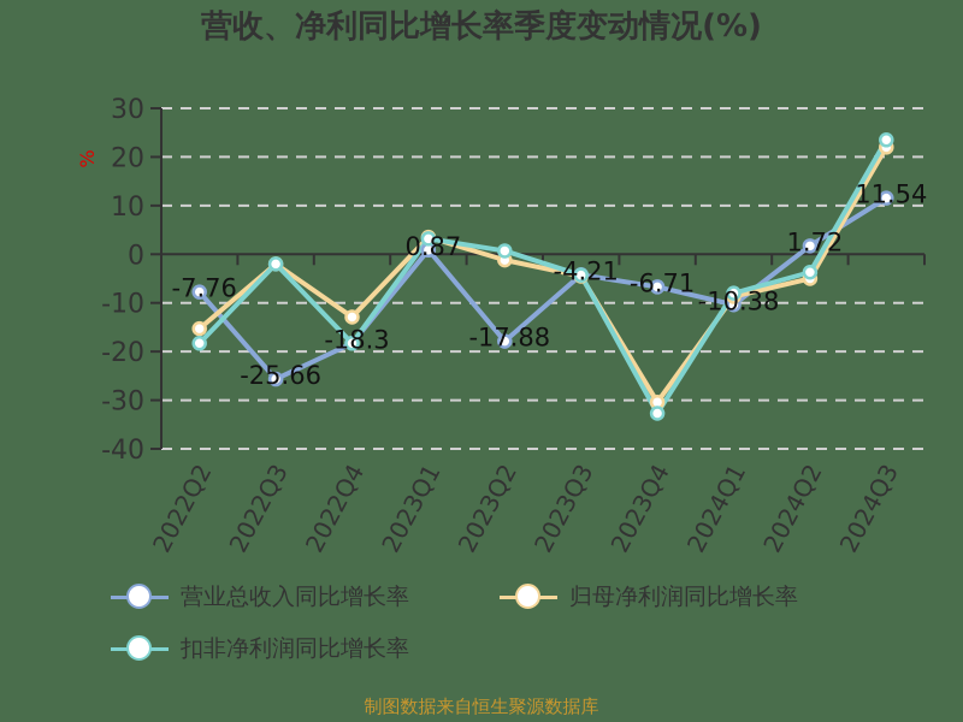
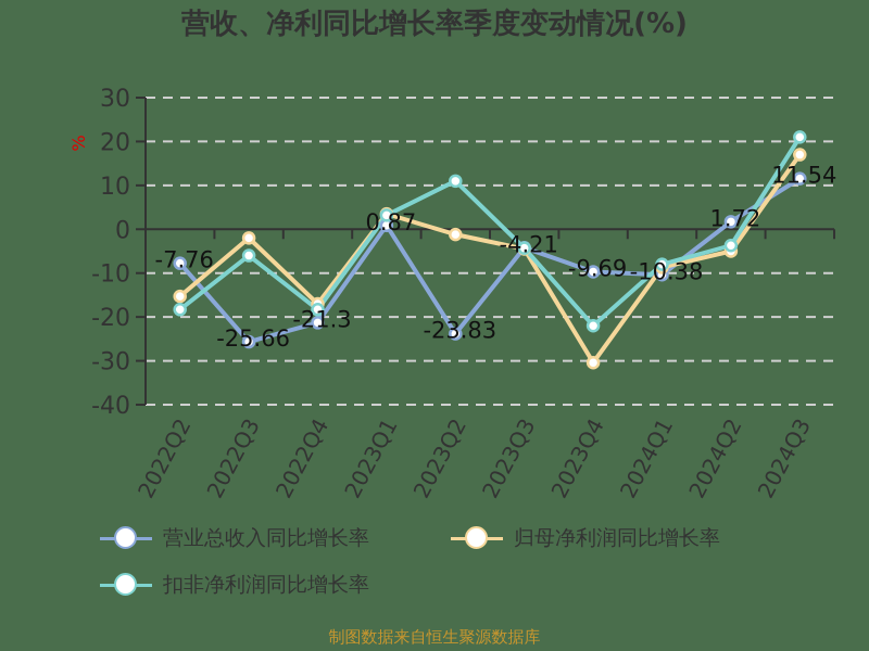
扣非净利润同比增长率/2022Q3: -2 -> -6
营业总收入同比增长率/2022Q4: -18.3 -> -21.3
归母净利润同比增长率/2022Q4: -13 -> -17
营业总收入同比增长率/2023Q2: -17.88 -> -23.83
扣非净利润同比增长率/2023Q2: 1 -> 11
营业总收入同比增长率/2023Q4: -6.71 -> -9.69
扣非净利润同比增长率/2023Q4: -33 -> -22
归母净利润同比增长率/2024Q3: 22 -> 17
扣非净利润同比增长率/2024Q3: 24 -> 21
